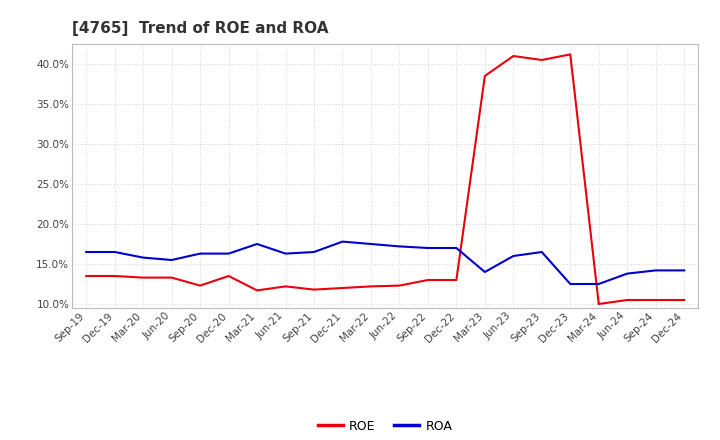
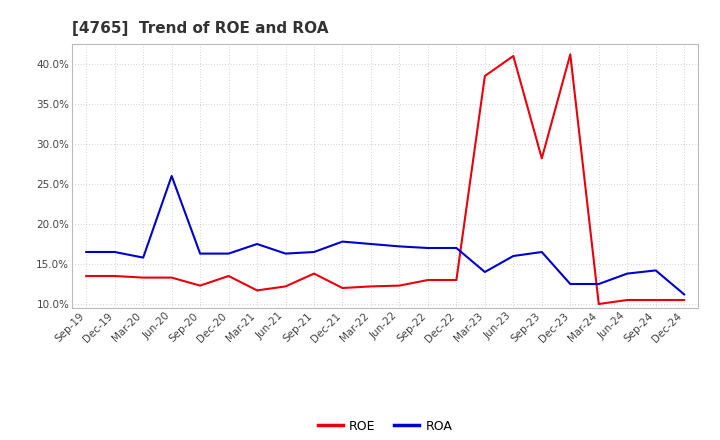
ROA/Jun-20: 15.5% -> 26.0%
ROE/Sep-21: 11.8% -> 13.8%
ROE/Sep-23: 40.5% -> 28.2%
ROA/Dec-24: 14.2% -> 11.2%
